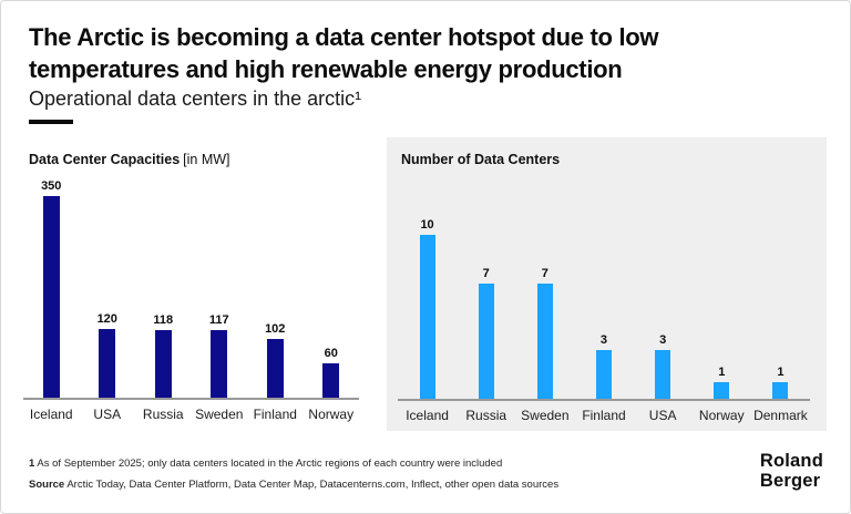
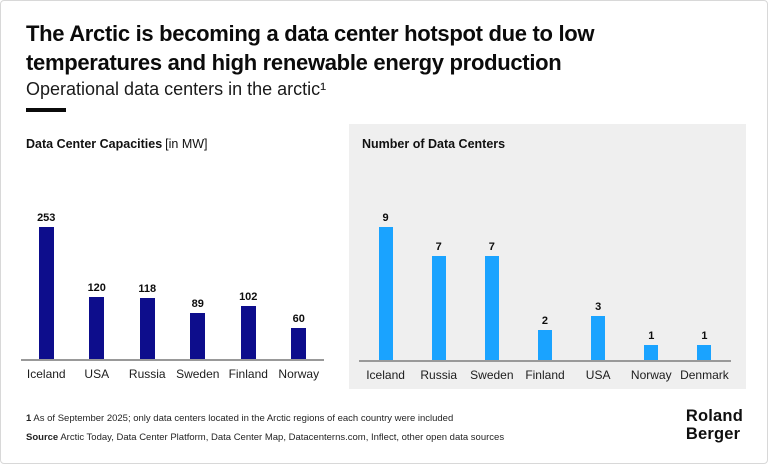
Data Center Capacities/Iceland: 350 -> 253
Data Center Capacities/Sweden: 117 -> 89
Number of Data Centers/Iceland: 10 -> 9
Number of Data Centers/Finland: 3 -> 2
